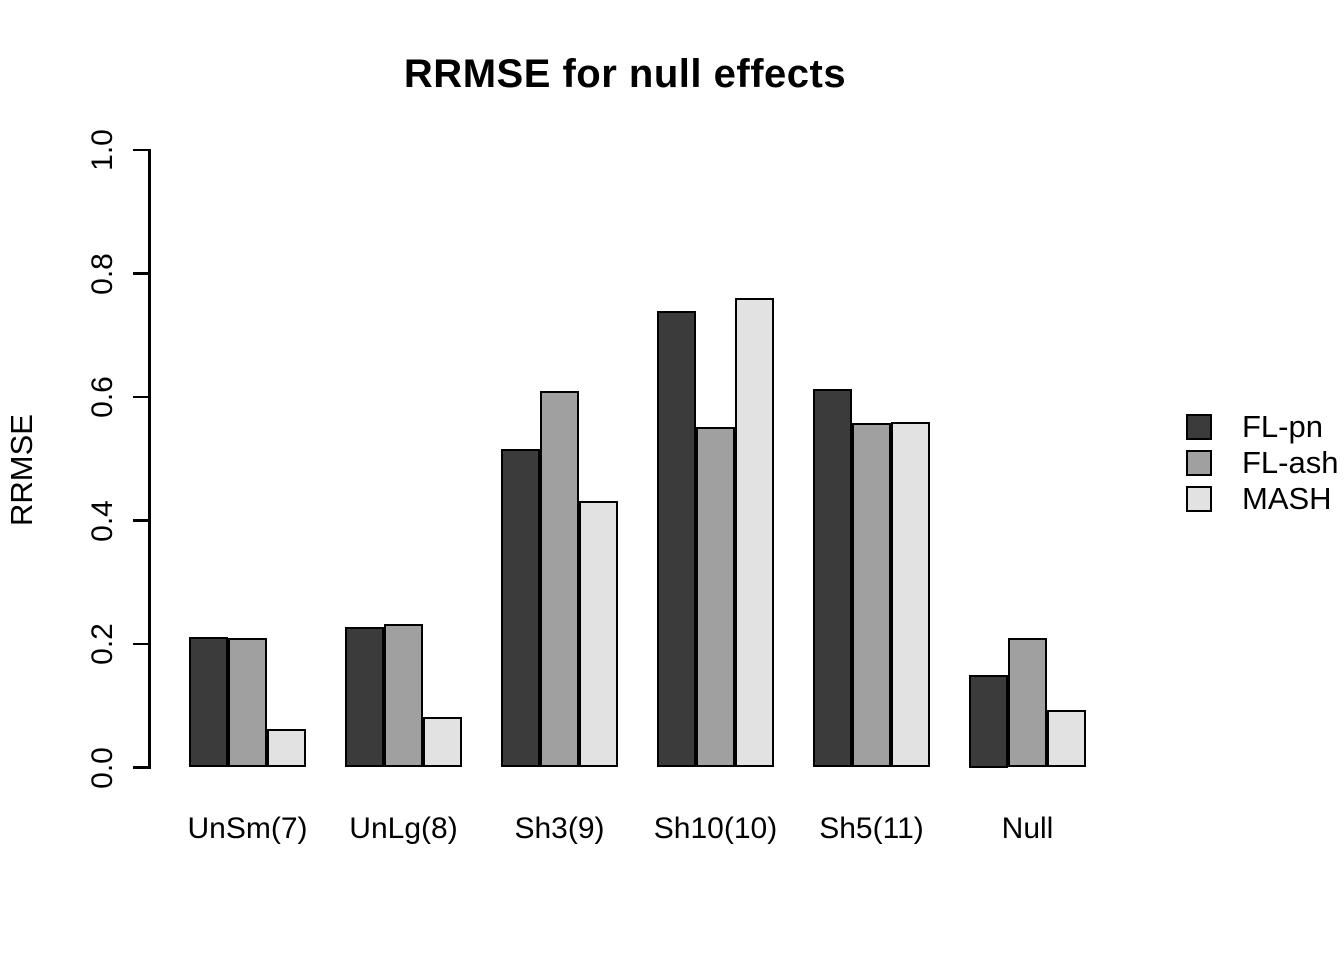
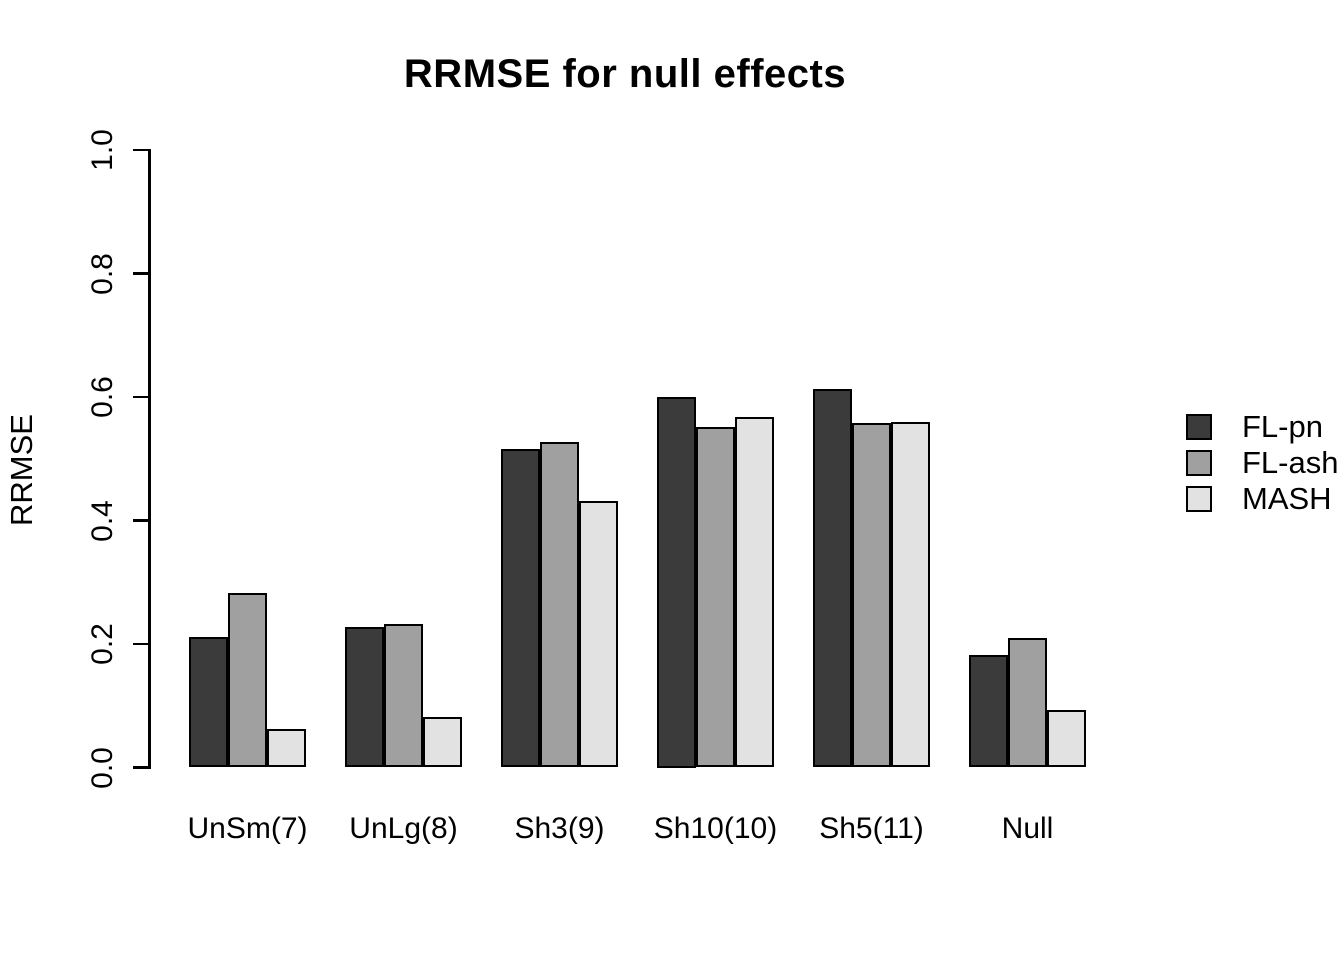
FL-ash/UnSm(7): 0.21 -> 0.28
FL-ash/Sh3(9): 0.61 -> 0.53
FL-pn/Sh10(10): 0.74 -> 0.60
MASH/Sh10(10): 0.76 -> 0.57
FL-pn/Null: 0.15 -> 0.18
